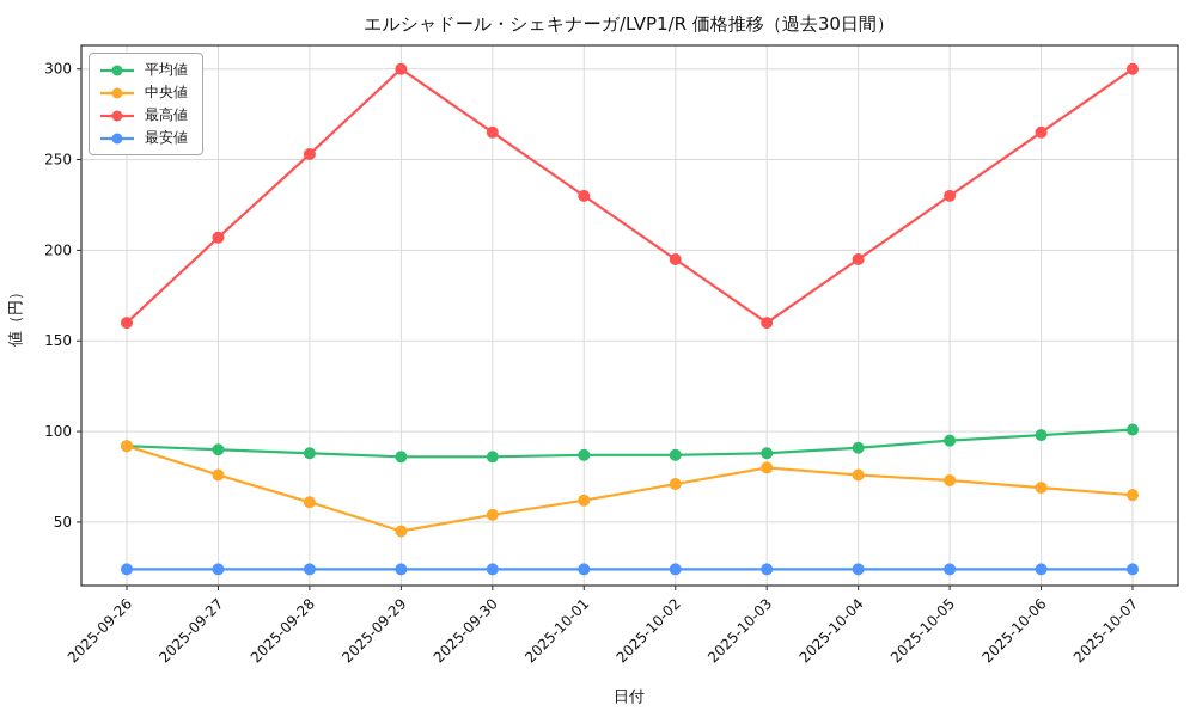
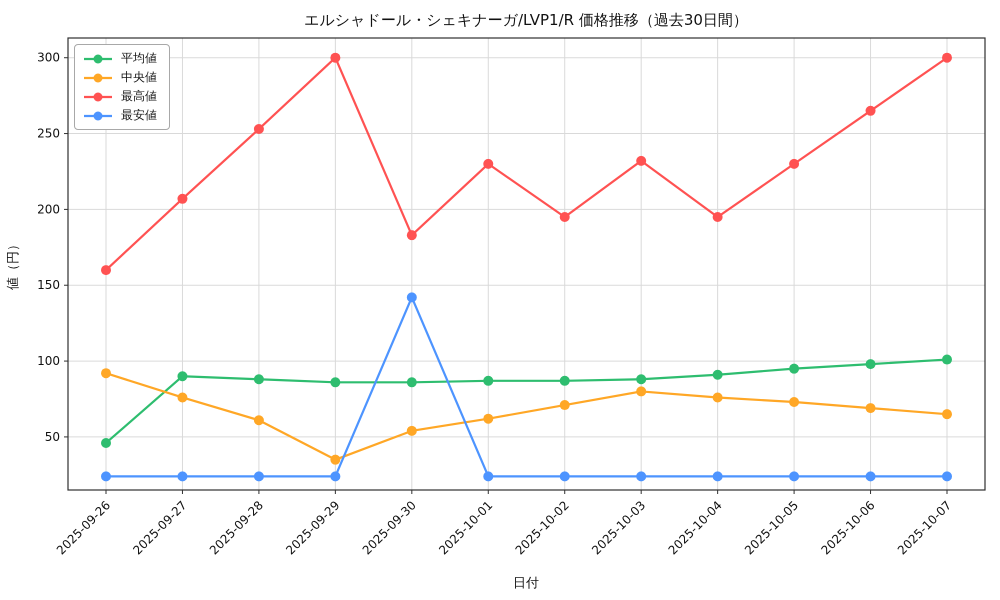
平均値/2025-09-26: 92 -> 46
中央値/2025-09-29: 45 -> 35
最高値/2025-09-30: 265 -> 183
最安値/2025-09-30: 24 -> 142
最高値/2025-10-03: 160 -> 232
